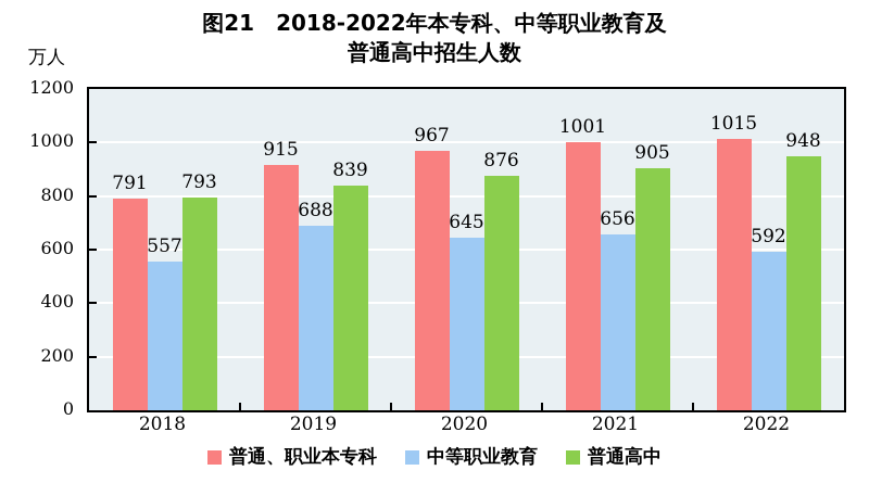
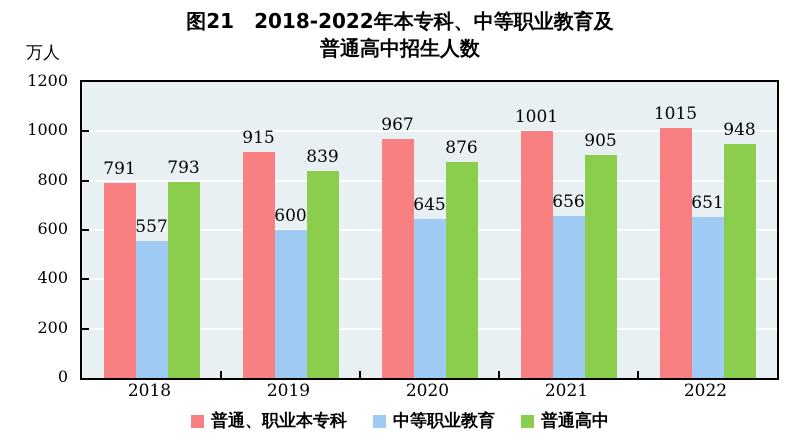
中等职业教育/2019: 688 -> 600
中等职业教育/2022: 592 -> 651
